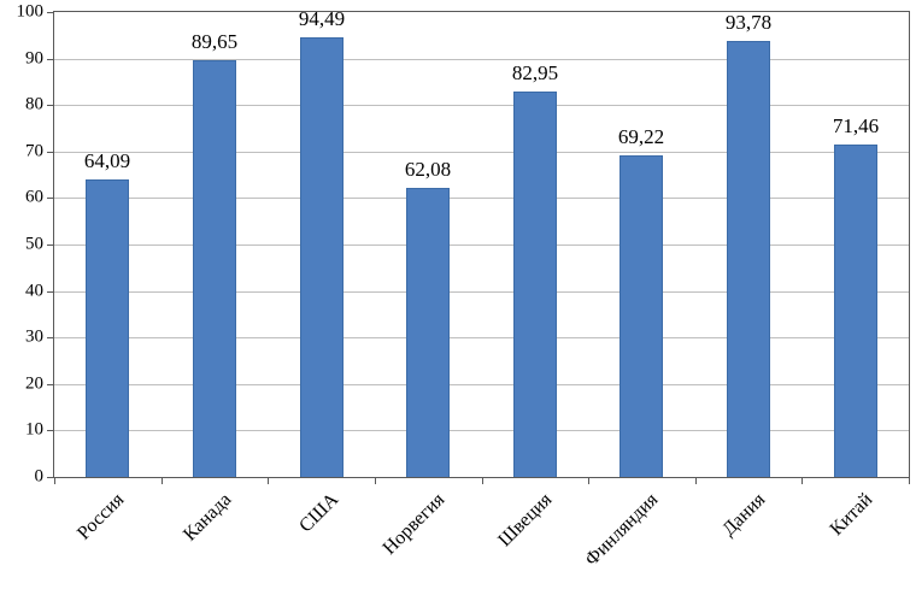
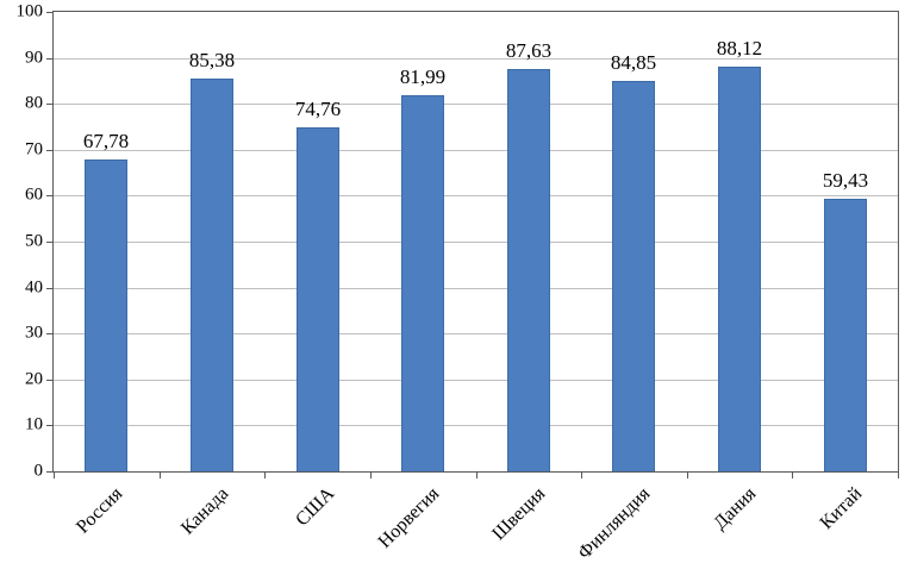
Россия: 64,09 -> 67,78
Канада: 89,65 -> 85,38
США: 94,49 -> 74,76
Норвегия: 62,08 -> 81,99
Швеция: 82,95 -> 87,63
Финляндия: 69,22 -> 84,85
Дания: 93,78 -> 88,12
Китай: 71,46 -> 59,43
